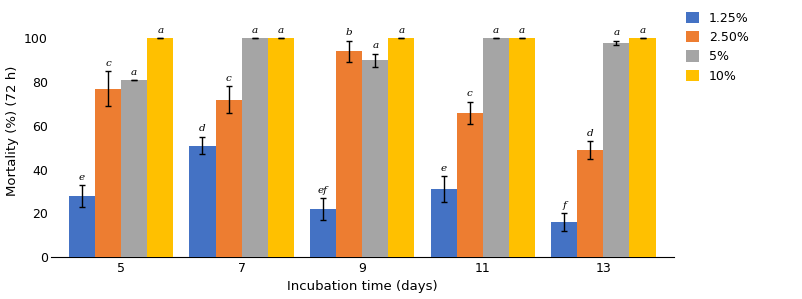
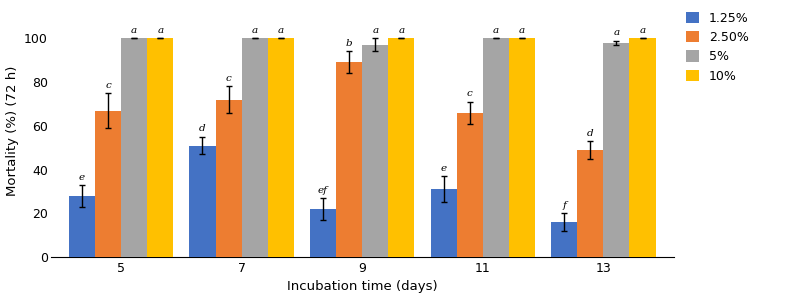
2.50%/5: 77 -> 67
5%/5: 81 -> 100
2.50%/9: 94 -> 89
5%/9: 90 -> 97
